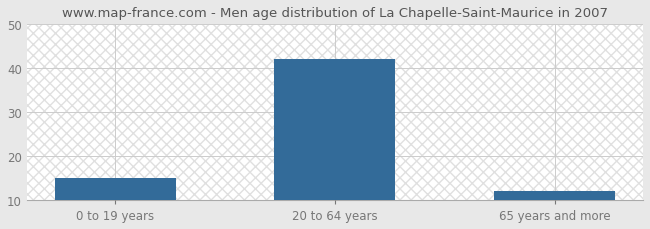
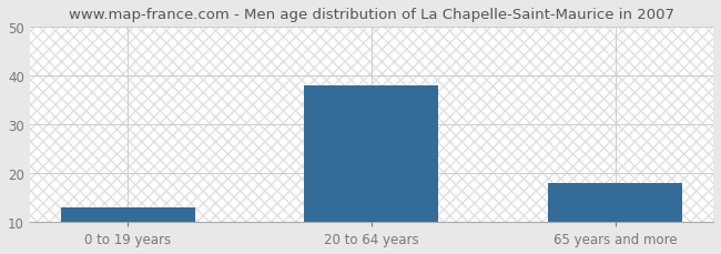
0 to 19 years: 15 -> 13
20 to 64 years: 42 -> 38
65 years and more: 12 -> 18
